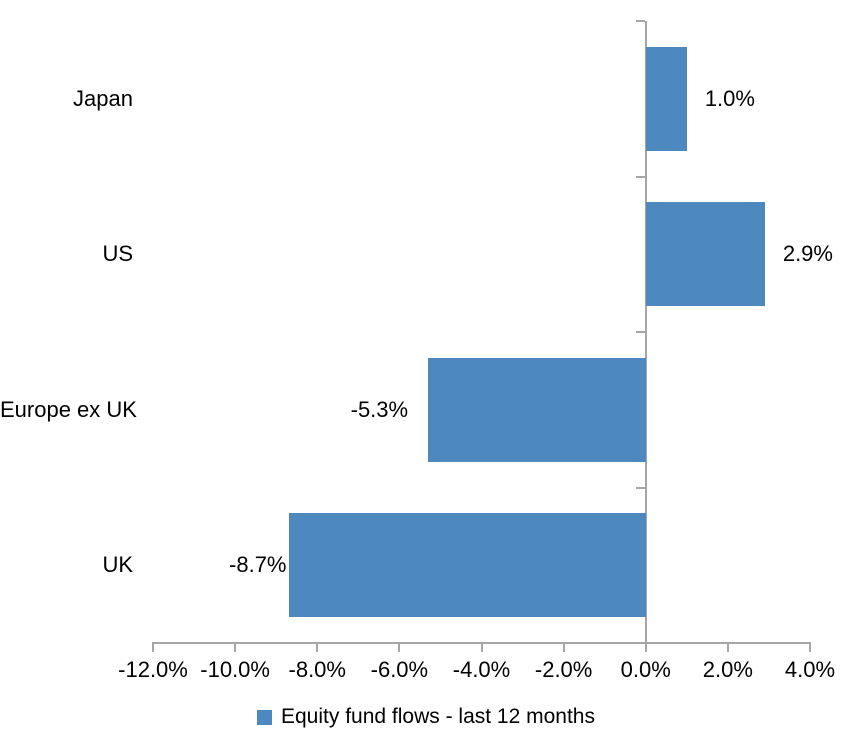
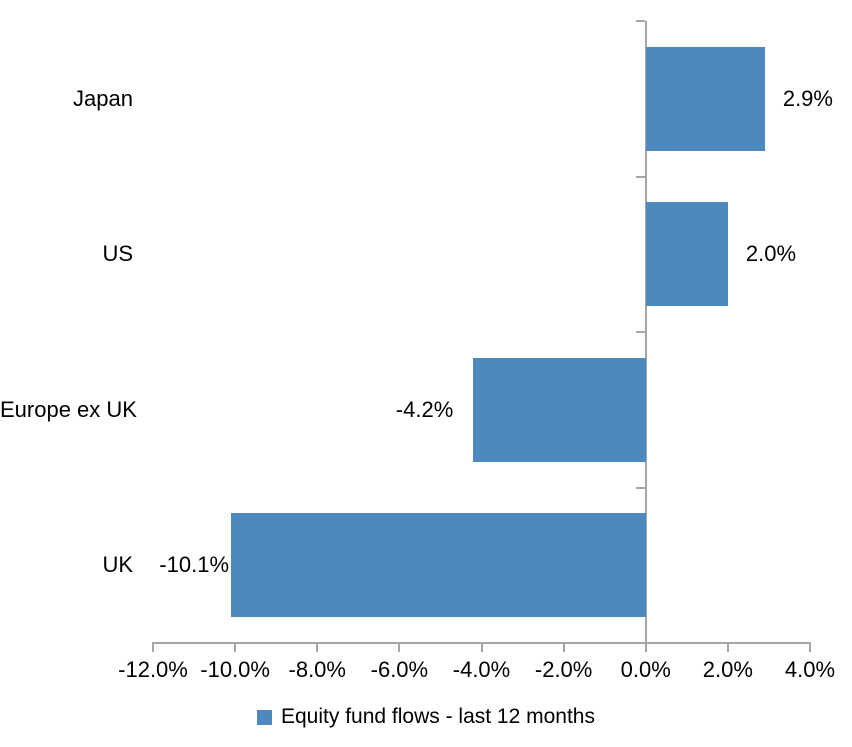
Japan: 1.0% -> 2.9%
US: 2.9% -> 2.0%
Europe ex UK: -5.3% -> -4.2%
UK: -8.7% -> -10.1%
